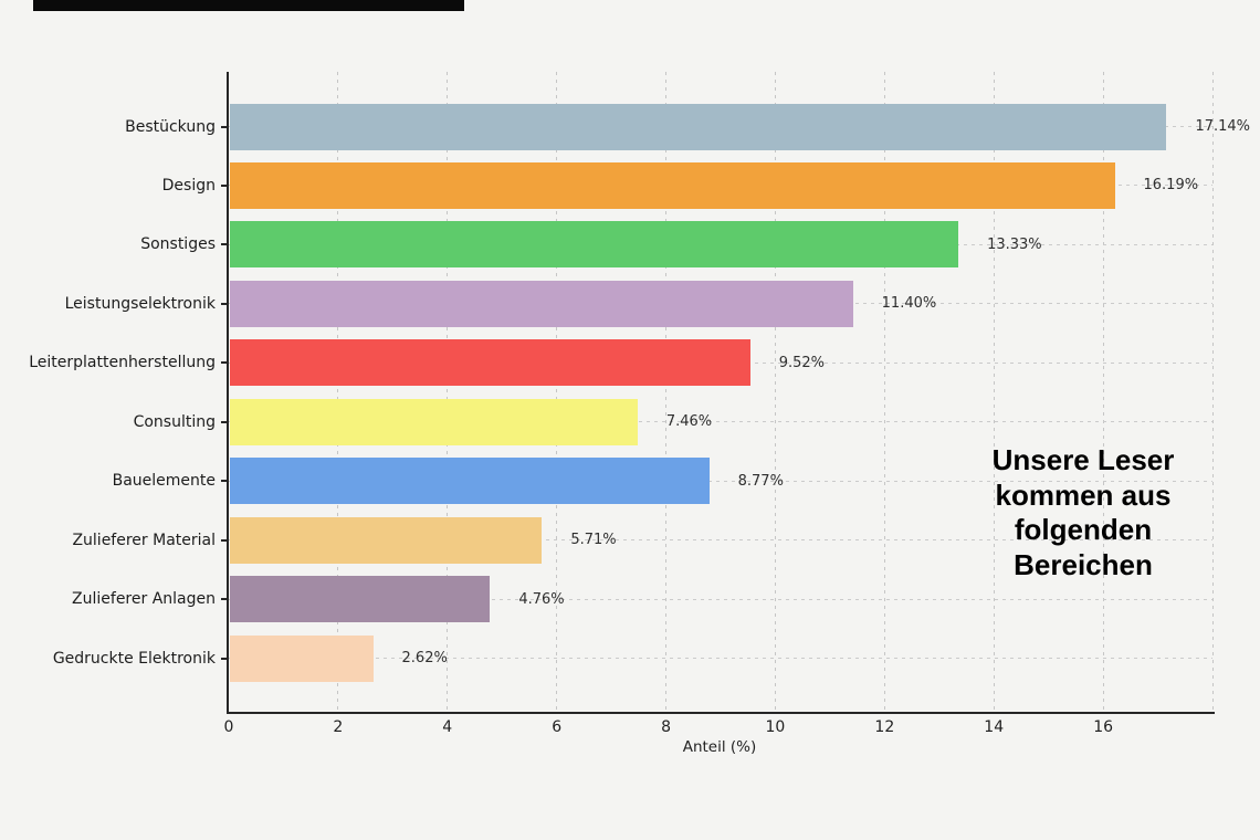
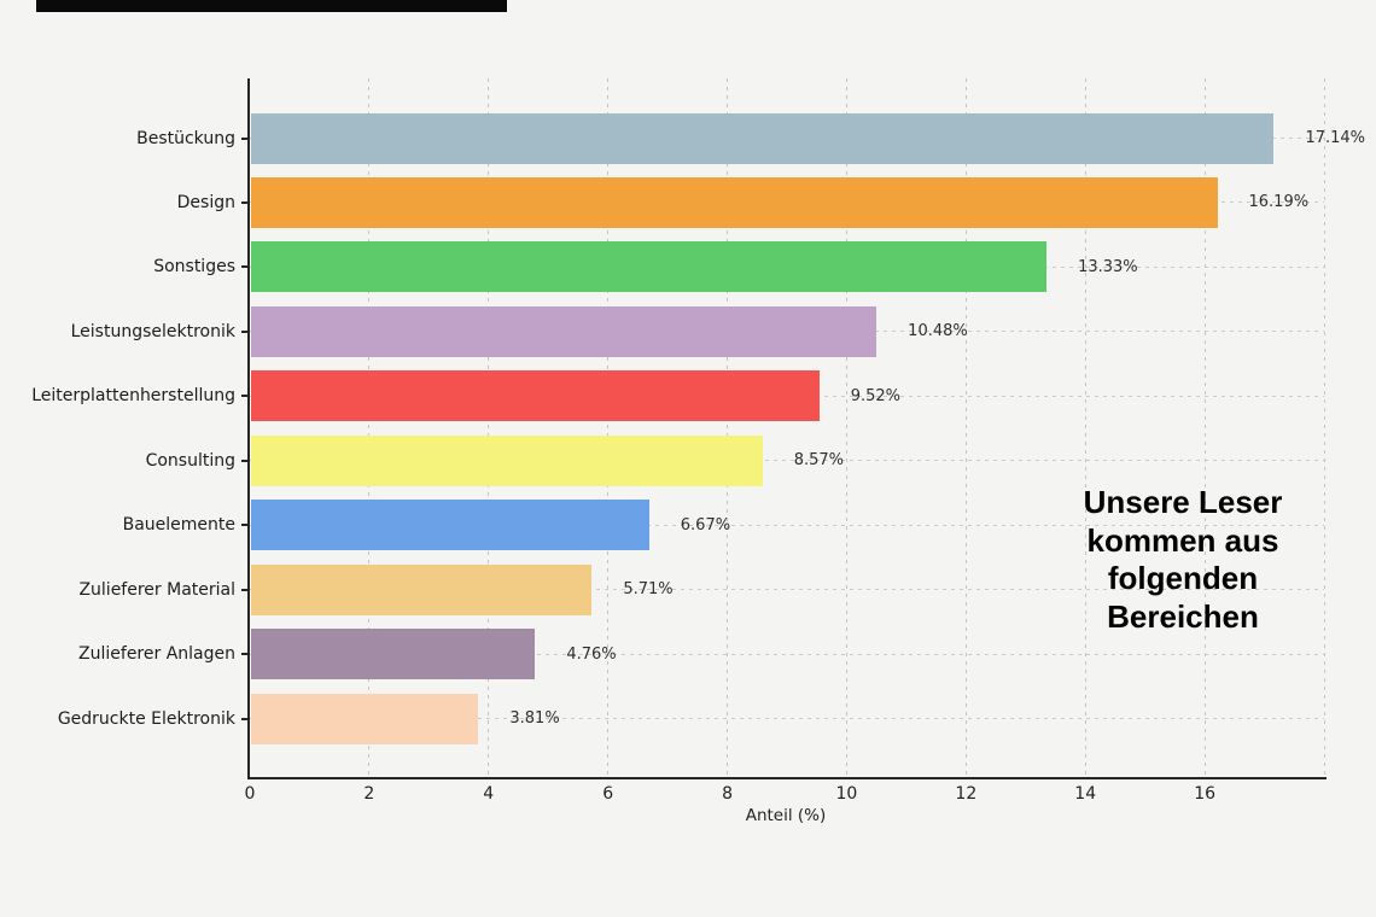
Leistungselektronik: 11.40% -> 10.48%
Consulting: 7.46% -> 8.57%
Bauelemente: 8.77% -> 6.67%
Gedruckte Elektronik: 2.62% -> 3.81%
